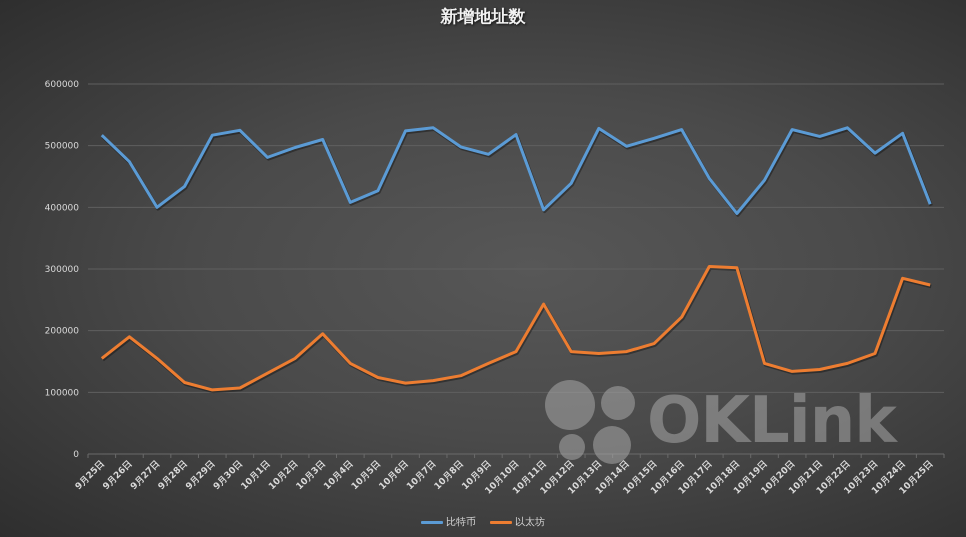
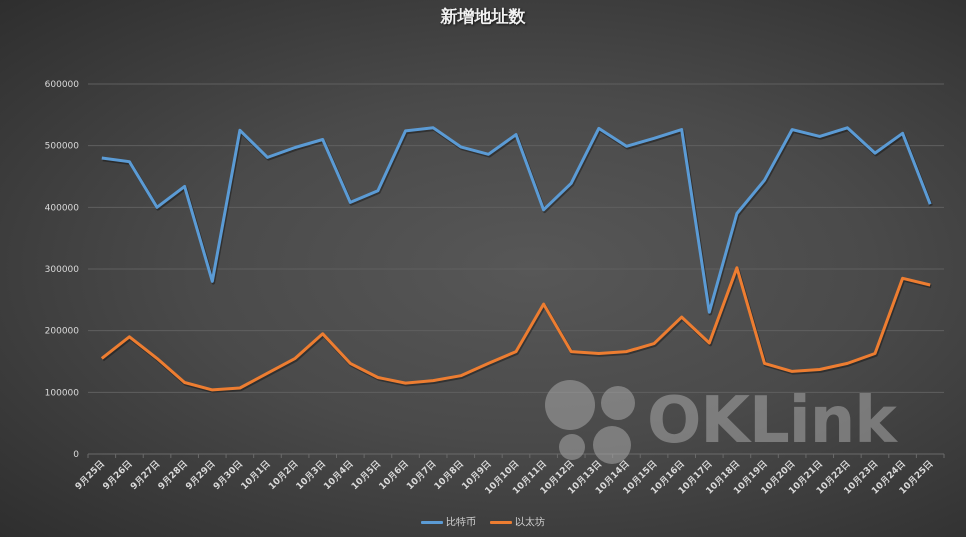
比特币/9月25日: 520000 -> 480000
比特币/9月29日: 520000 -> 280000
比特币/10月17日: 450000 -> 230000
以太坊/10月17日: 300000 -> 180000
